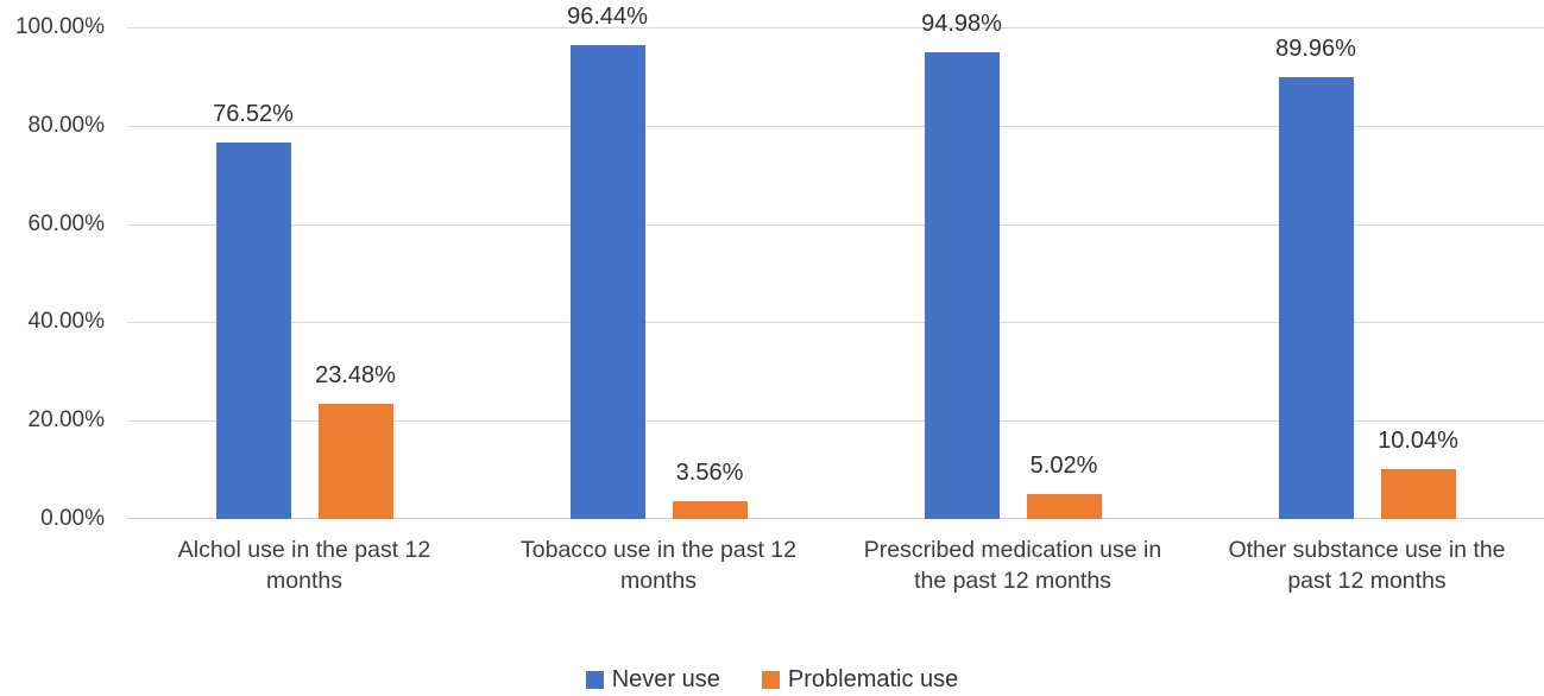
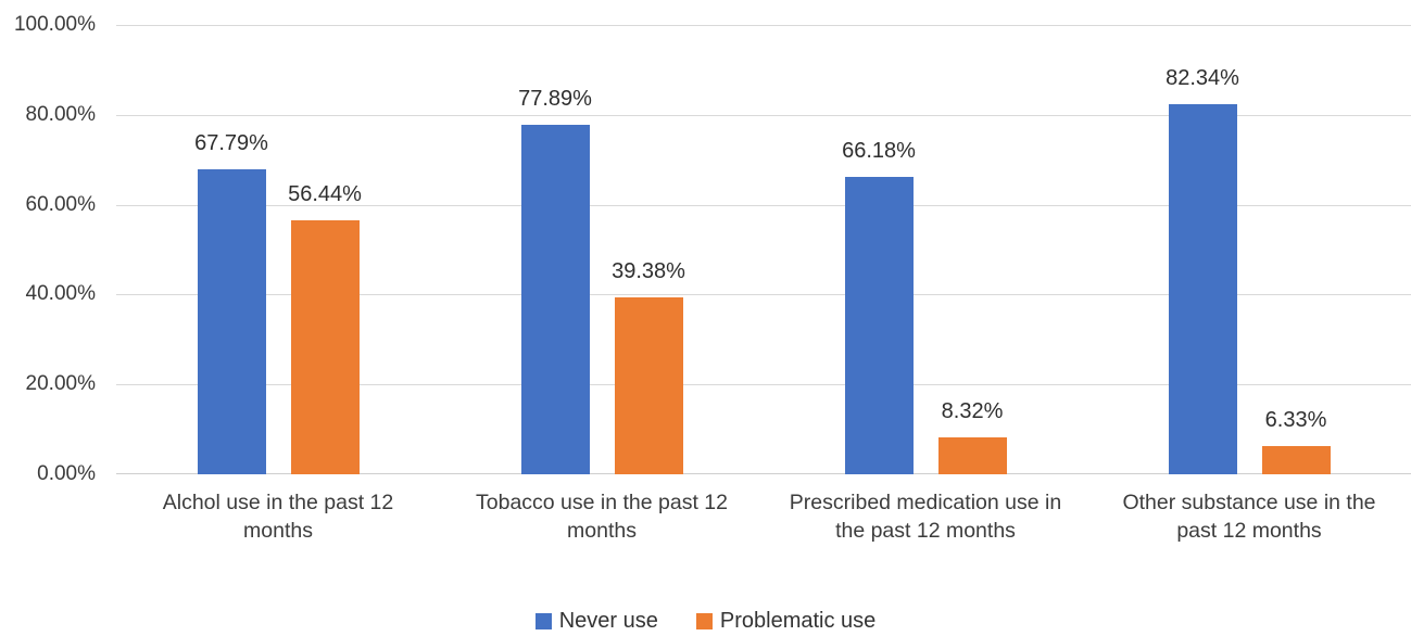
Never use/Alchol use in the past 12 months: 76.52% -> 67.79%
Problematic use/Alchol use in the past 12 months: 23.48% -> 56.44%
Never use/Tobacco use in the past 12 months: 96.44% -> 77.89%
Problematic use/Tobacco use in the past 12 months: 3.56% -> 39.38%
Never use/Prescribed medication use in the past 12 months: 94.98% -> 66.18%
Problematic use/Prescribed medication use in the past 12 months: 5.02% -> 8.32%
Never use/Other substance use in the past 12 months: 89.96% -> 82.34%
Problematic use/Other substance use in the past 12 months: 10.04% -> 6.33%
